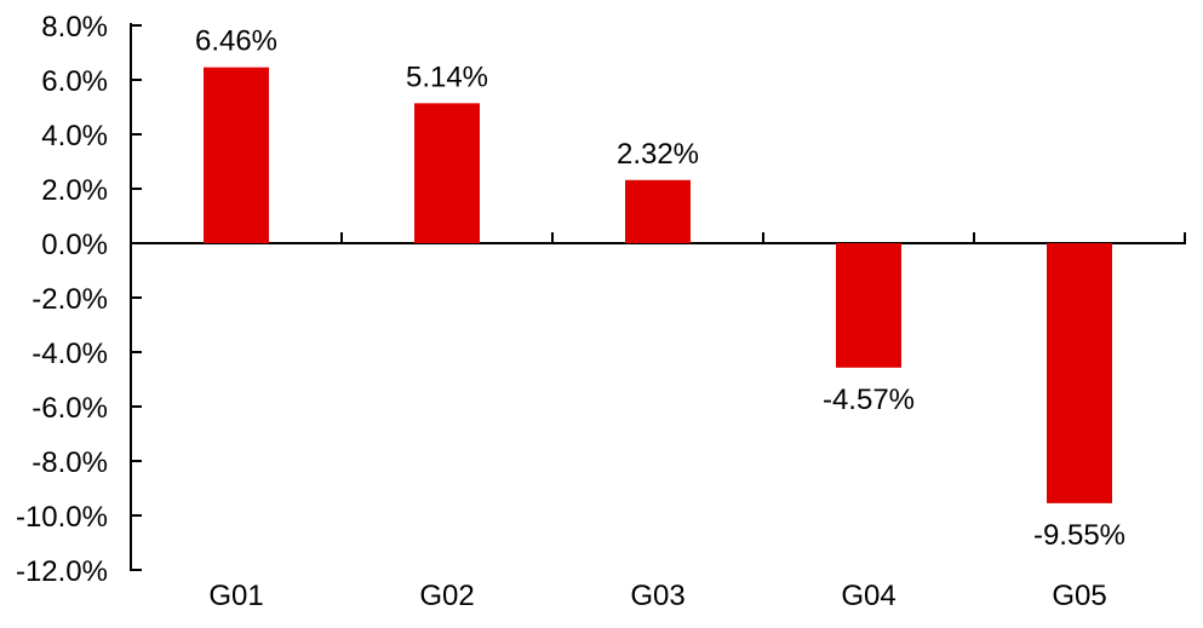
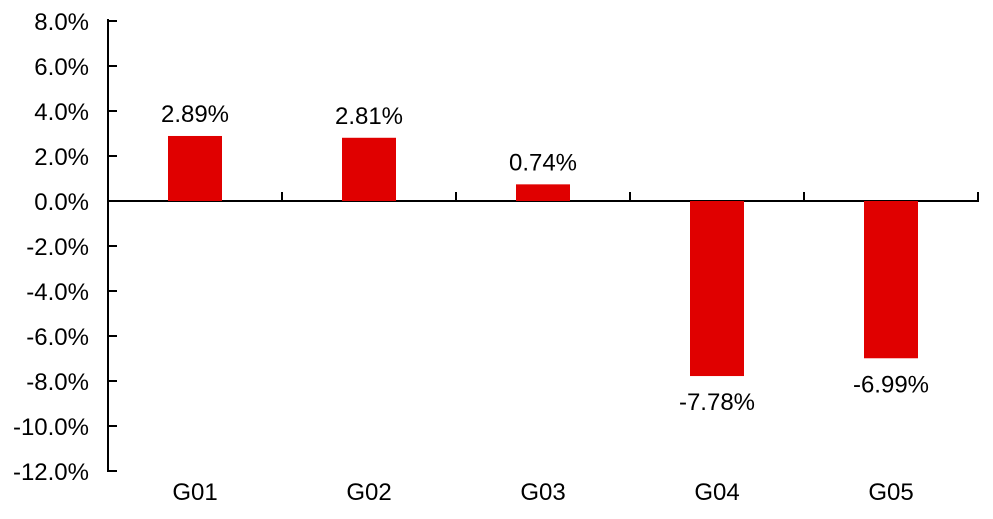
G01: 6.46% -> 2.89%
G02: 5.14% -> 2.81%
G03: 2.32% -> 0.74%
G04: -4.57% -> -7.78%
G05: -9.55% -> -6.99%
